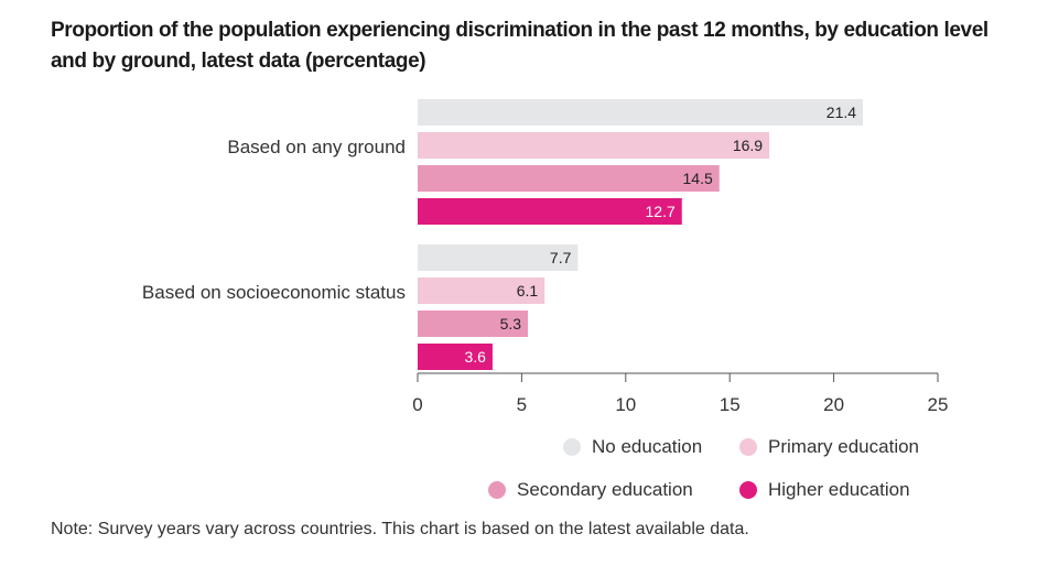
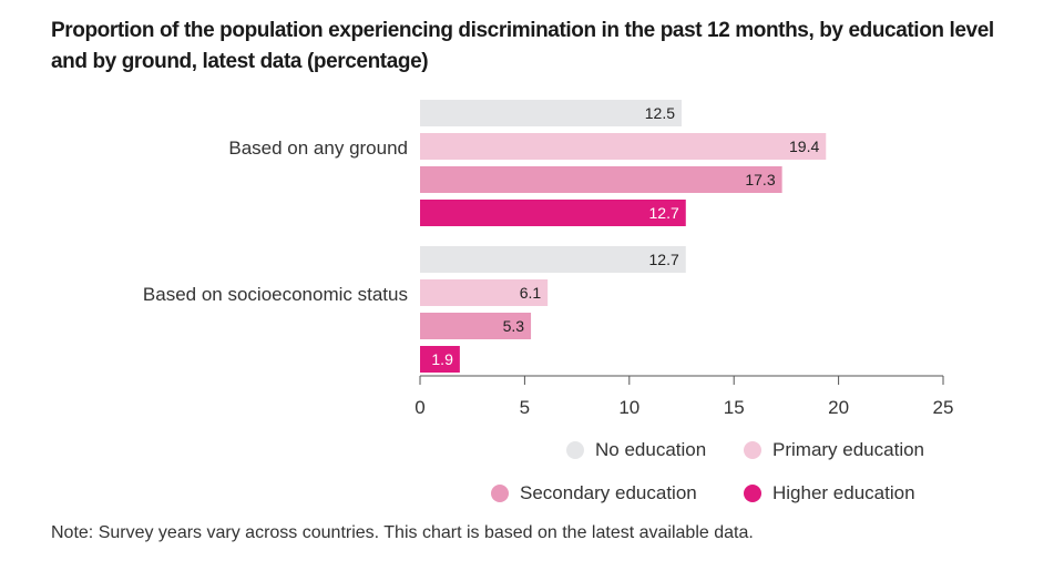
No education/Based on any ground: 21.4 -> 12.5
Primary education/Based on any ground: 16.9 -> 19.4
Secondary education/Based on any ground: 14.5 -> 17.3
No education/Based on socioeconomic status: 7.7 -> 12.7
Higher education/Based on socioeconomic status: 3.6 -> 1.9
